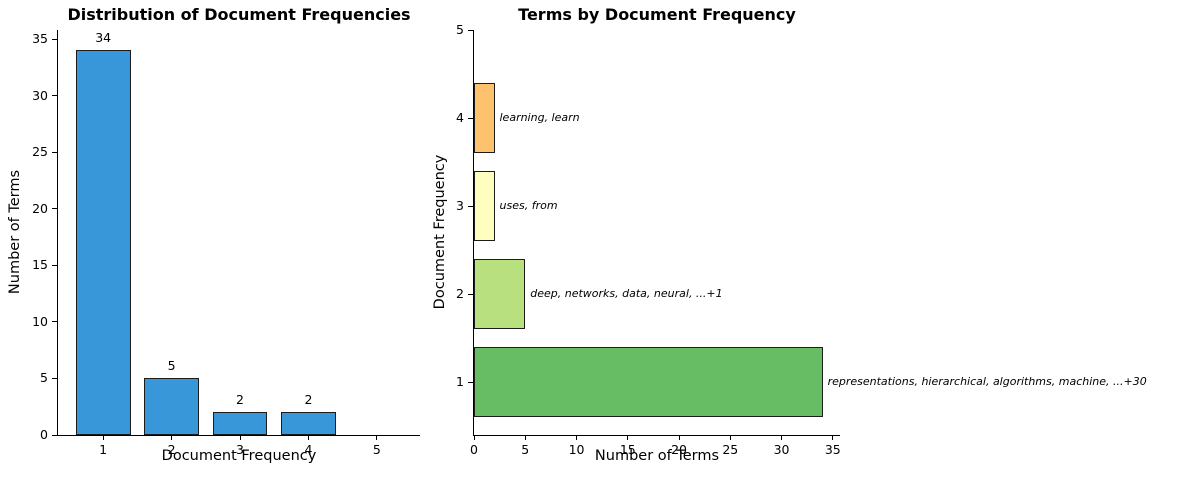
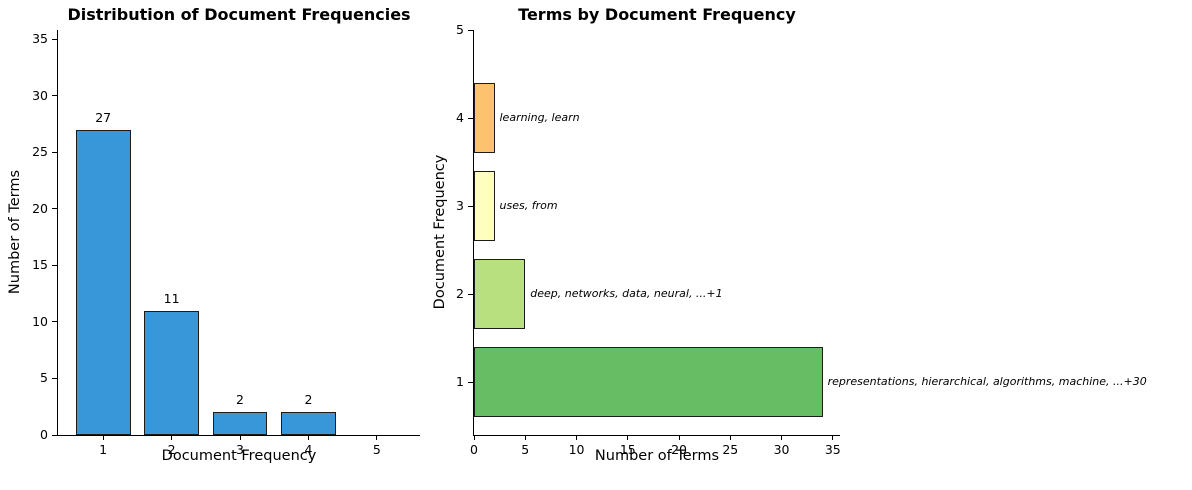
Distribution of Document Frequencies/1: 34 -> 27
Distribution of Document Frequencies/2: 5 -> 11
